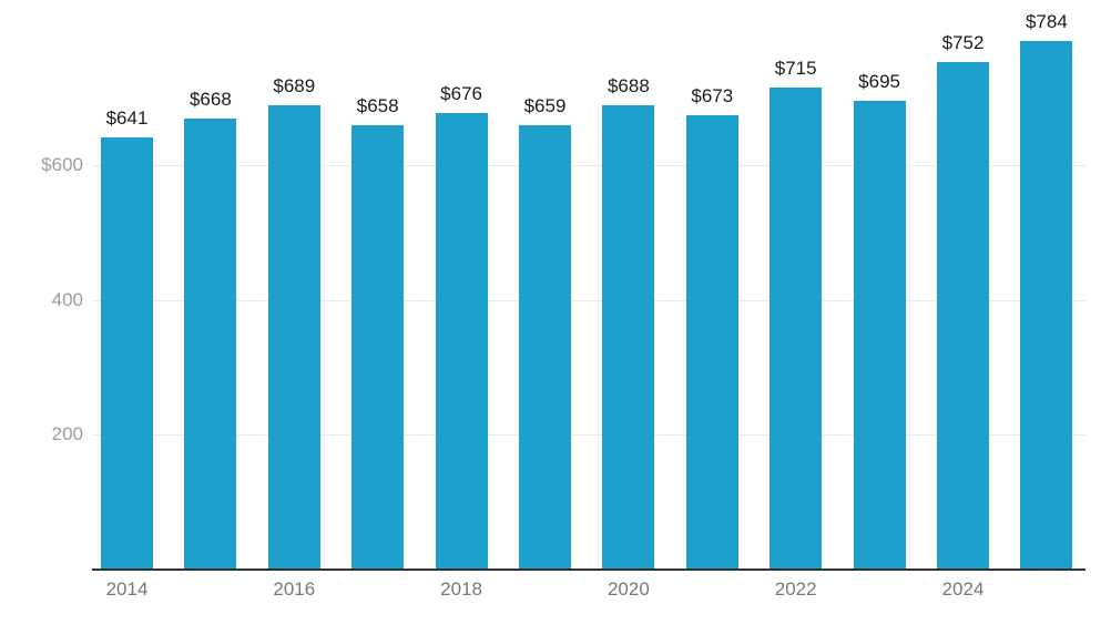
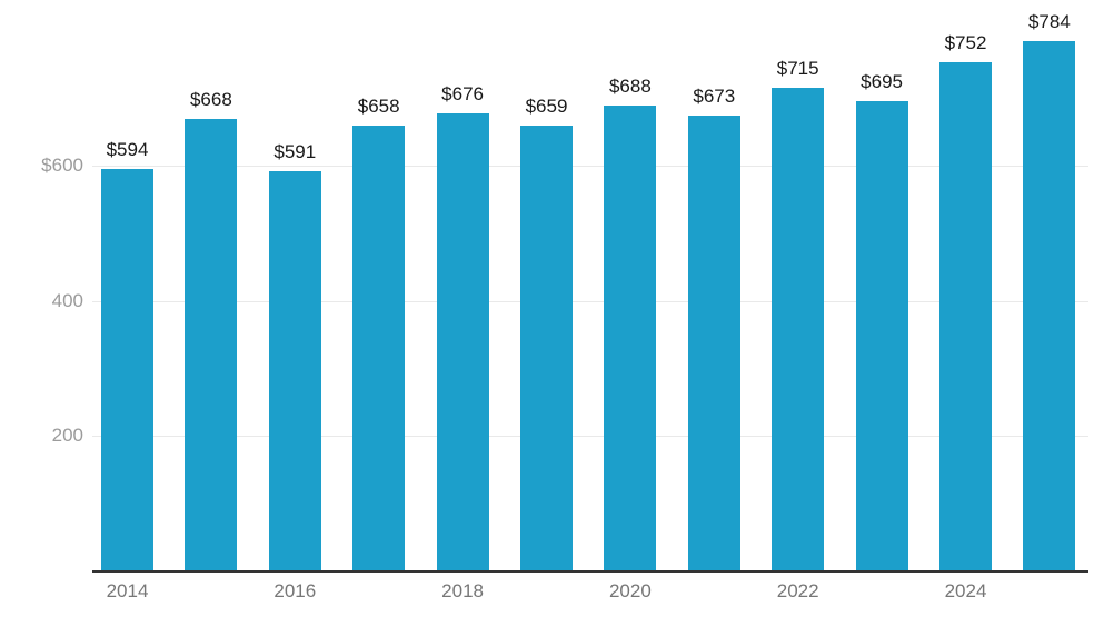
2014: $641 -> $594
2016: $689 -> $591
